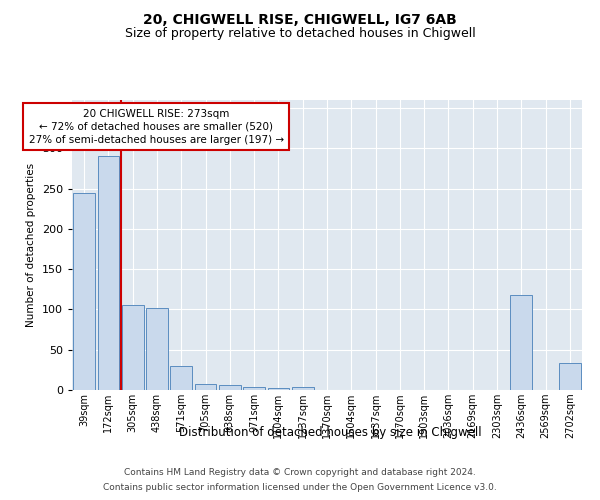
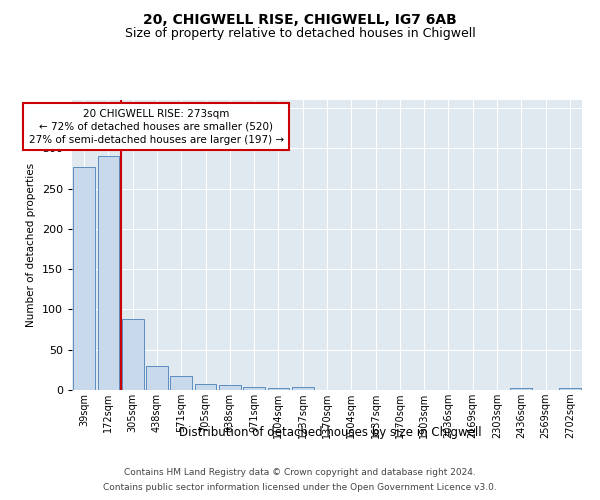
39sqm: 244 -> 277
305sqm: 106 -> 88
438sqm: 102 -> 30
571sqm: 30 -> 17
2436sqm: 118 -> 3
2702sqm: 34 -> 3
